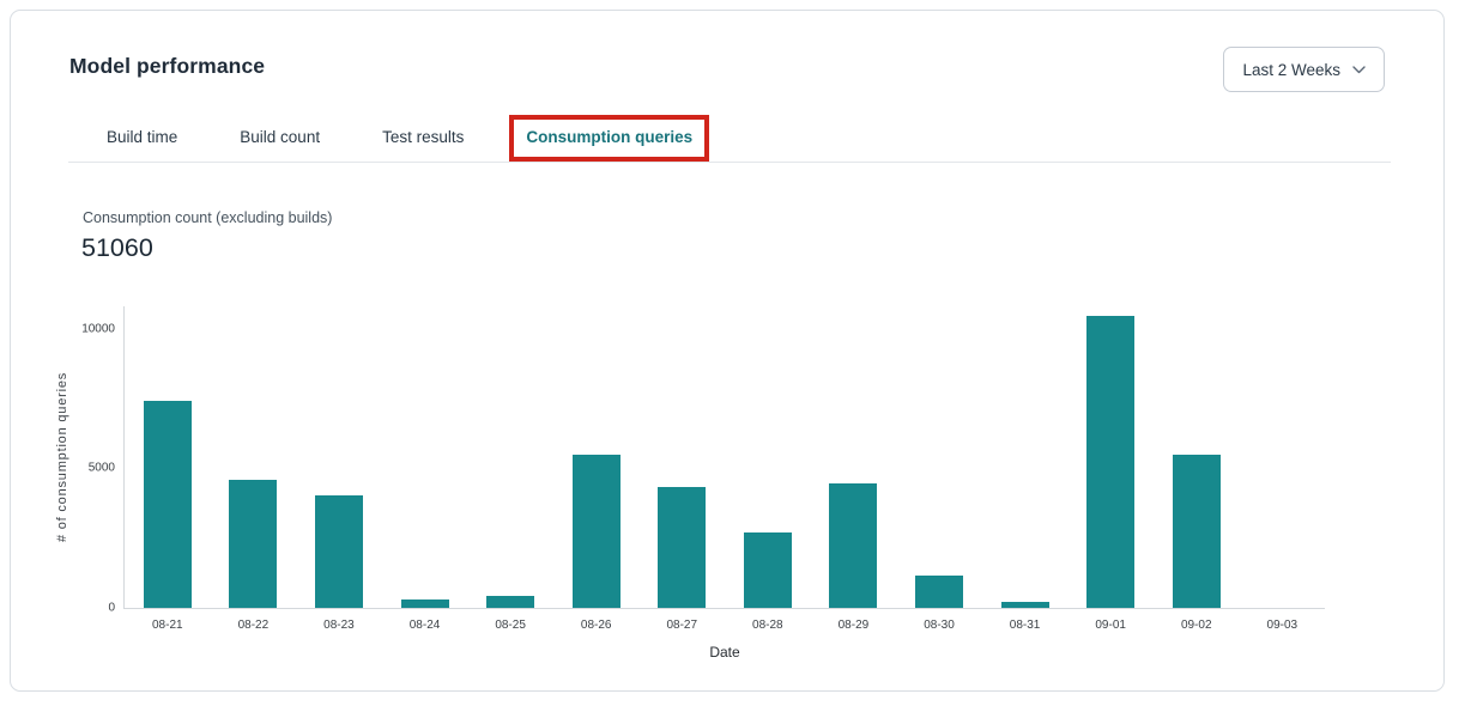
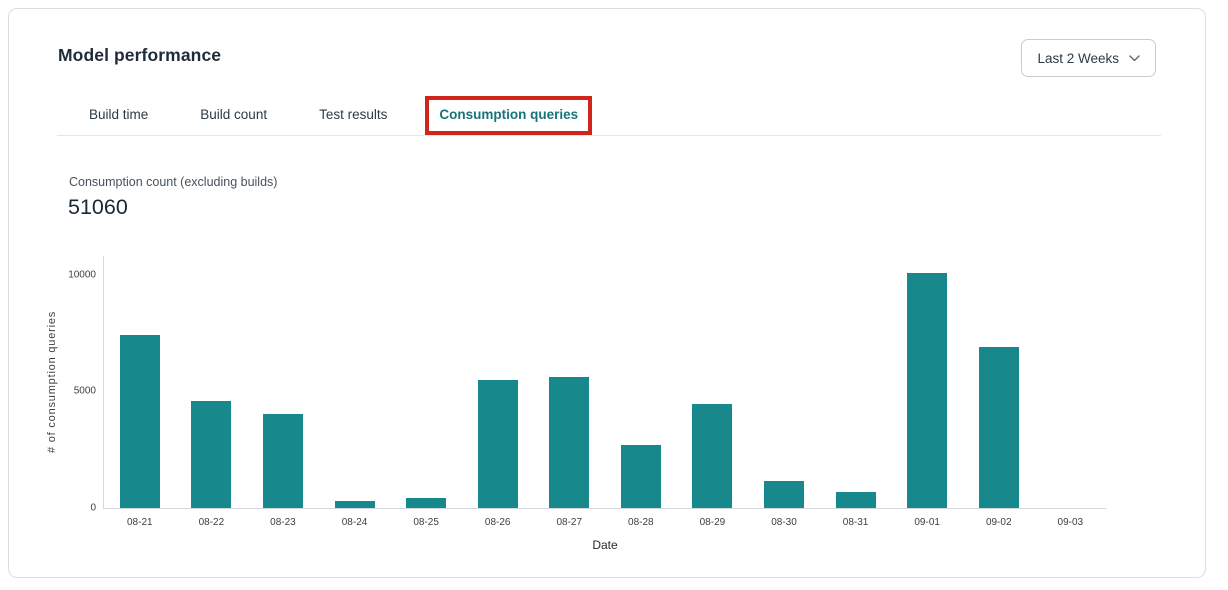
08-27: 4400 -> 5600
08-31: 200 -> 700
09-01: 10400 -> 10100
09-02: 5500 -> 6900
